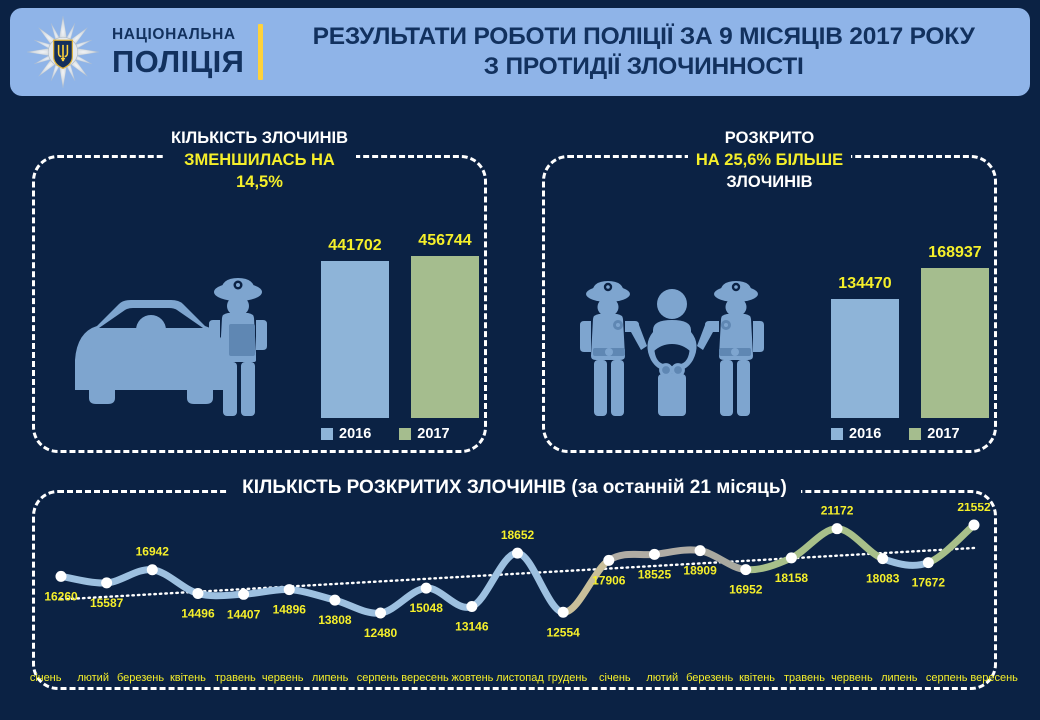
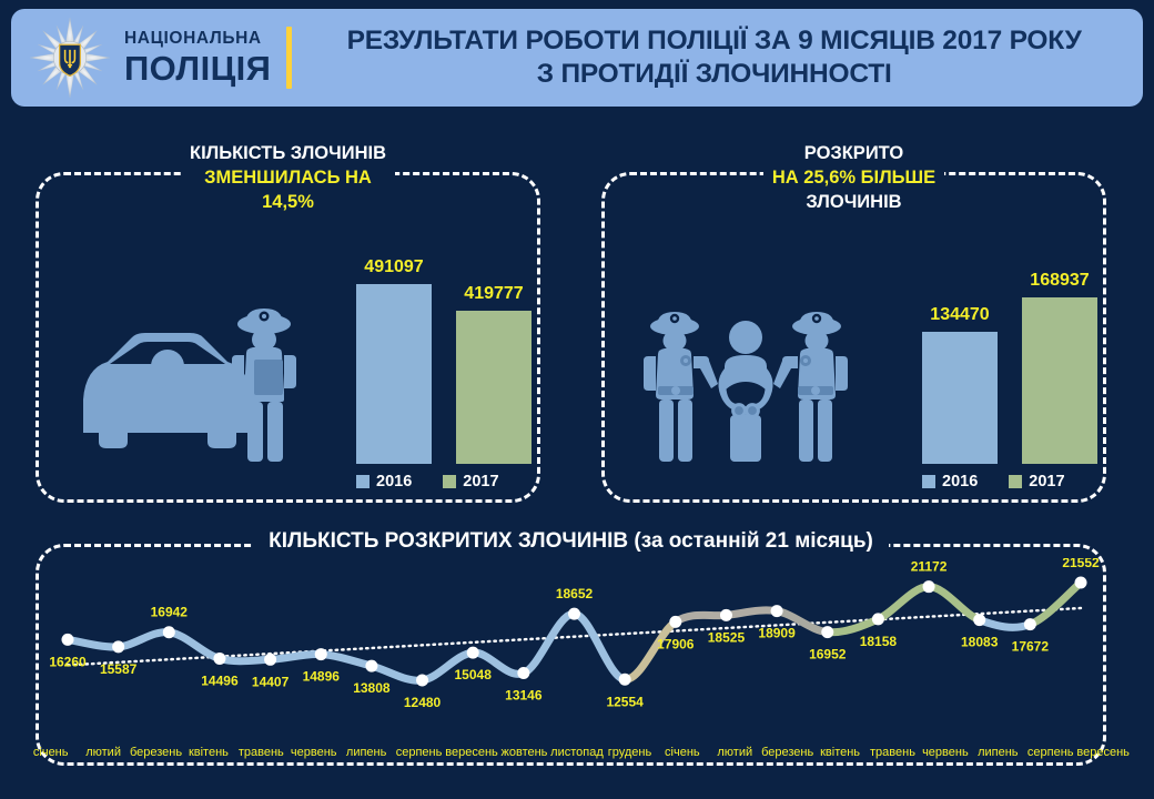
КІЛЬКІСТЬ ЗЛОЧИНІВ ЗМЕНШИЛАСЬ НА 14,5%/2016: 441702 -> 491097
КІЛЬКІСТЬ ЗЛОЧИНІВ ЗМЕНШИЛАСЬ НА 14,5%/2017: 456744 -> 419777
